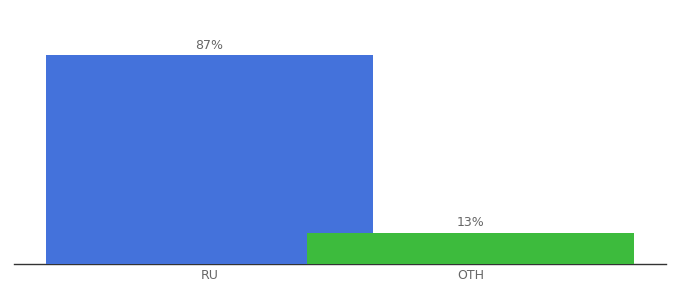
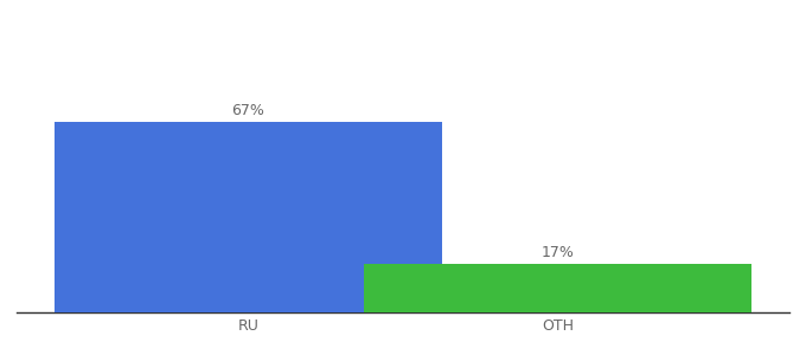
RU: 87% -> 67%
OTH: 13% -> 17%
